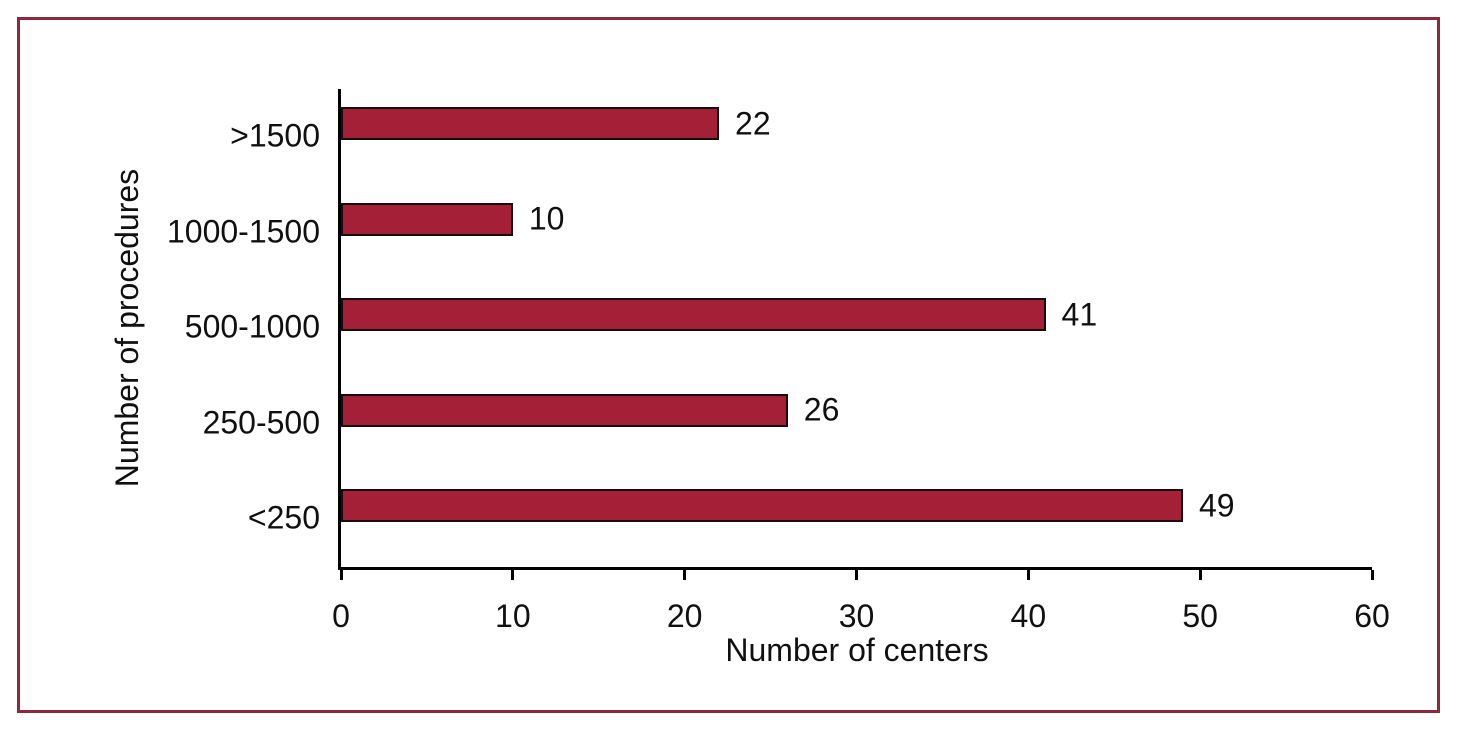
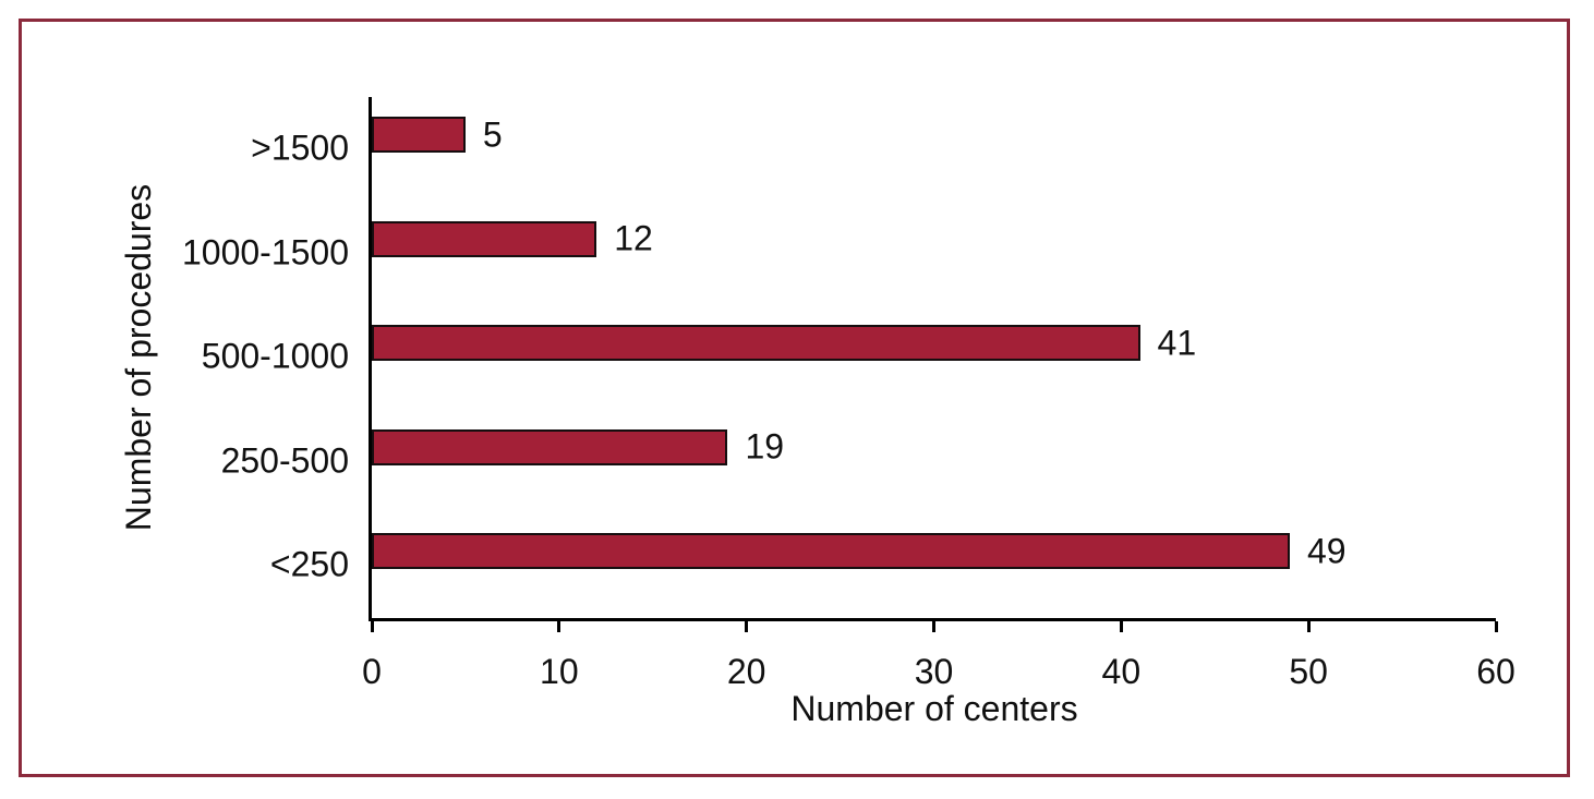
>1500: 22 -> 5
1000-1500: 10 -> 12
250-500: 26 -> 19
